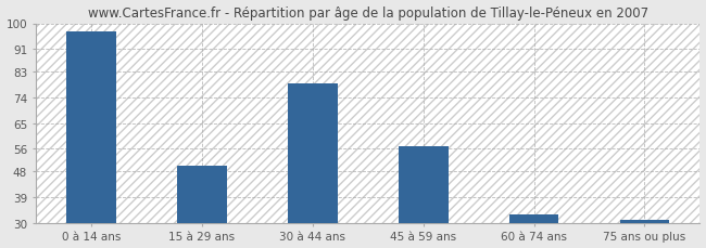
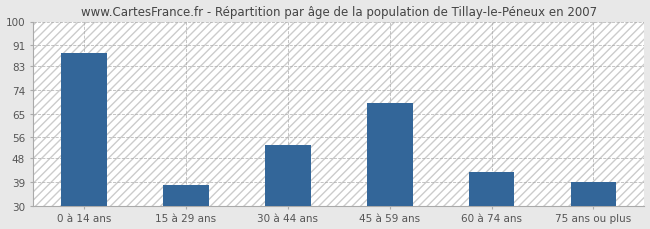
0 à 14 ans: 97 -> 88
15 à 29 ans: 50 -> 38
30 à 44 ans: 79 -> 53
45 à 59 ans: 57 -> 69
60 à 74 ans: 33 -> 43
75 ans ou plus: 31 -> 39
